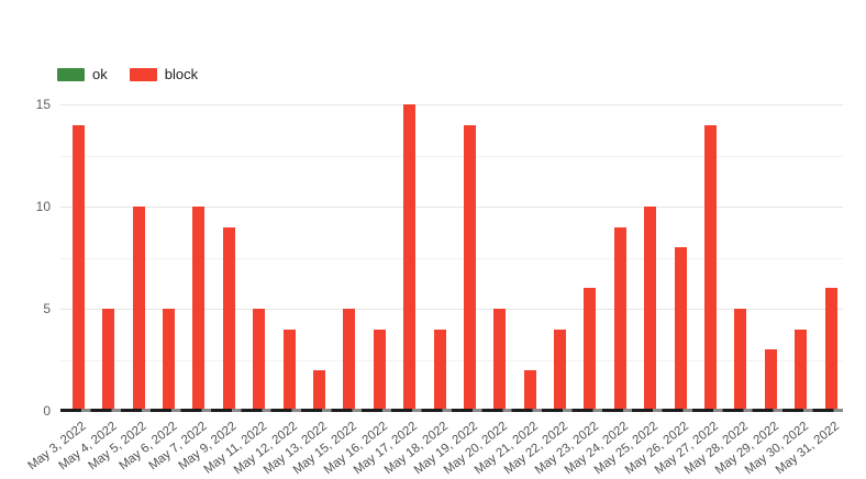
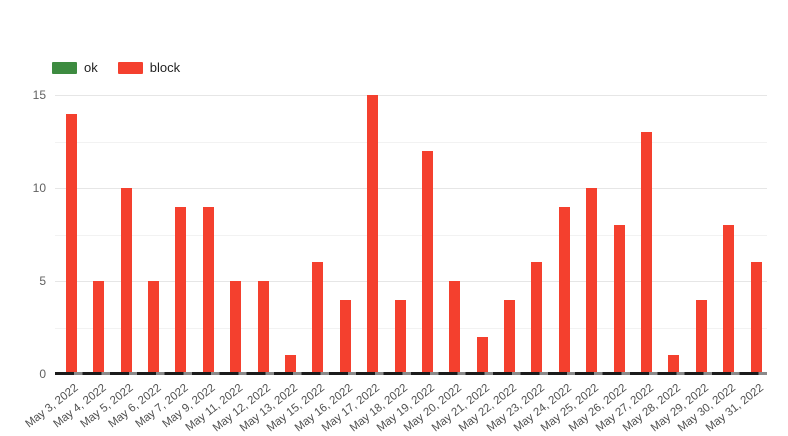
block/May 7, 2022: 10 -> 9
block/May 12, 2022: 4 -> 5
block/May 13, 2022: 2 -> 1
block/May 15, 2022: 5 -> 6
block/May 19, 2022: 14 -> 12
block/May 27, 2022: 14 -> 13
block/May 28, 2022: 5 -> 1
block/May 29, 2022: 3 -> 4
block/May 30, 2022: 4 -> 8
